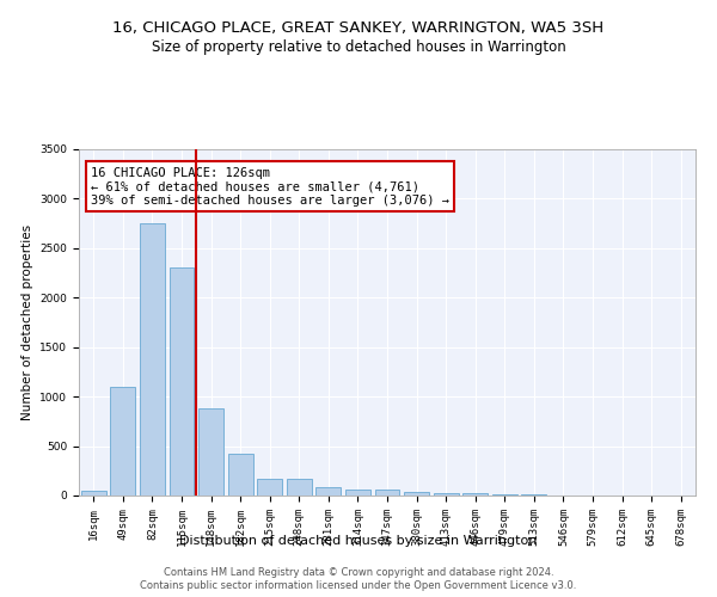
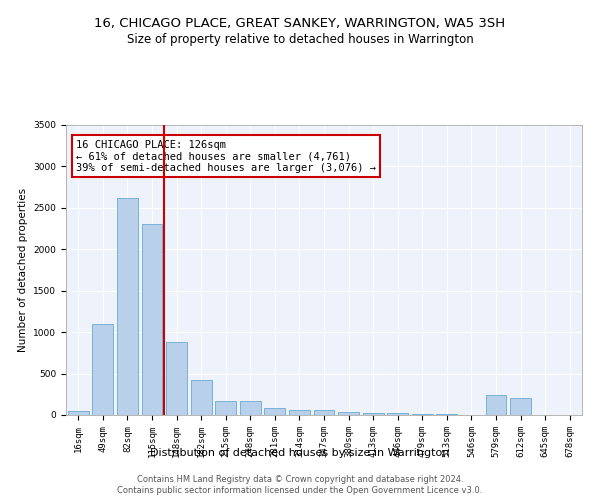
82sqm: 2750 -> 2620
579sqm: 0 -> 240
612sqm: 0 -> 200
